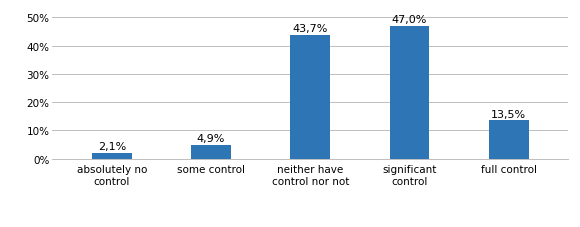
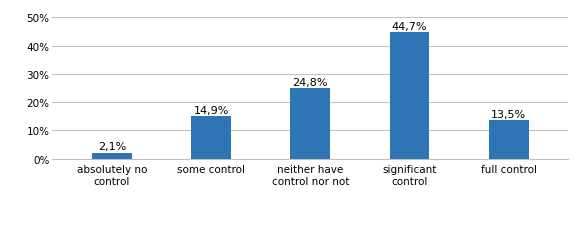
some control: 4,9% -> 14,9%
neither have control nor not: 43,7% -> 24,8%
significant control: 47,0% -> 44,7%
